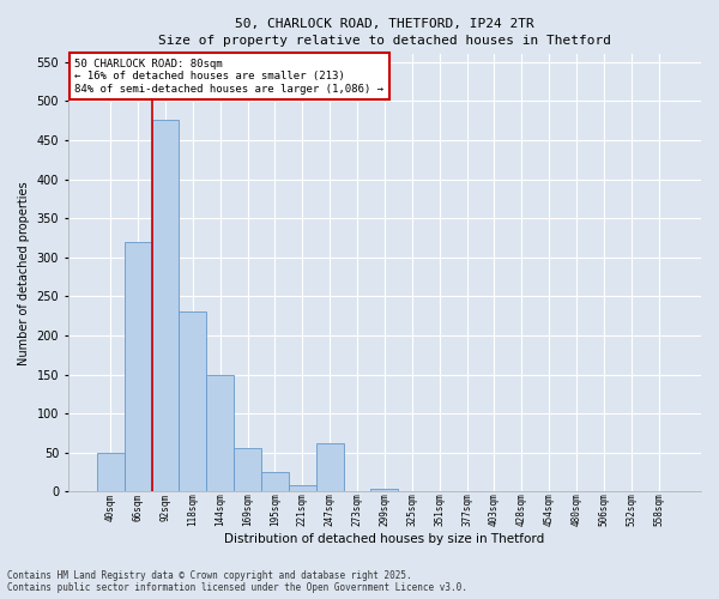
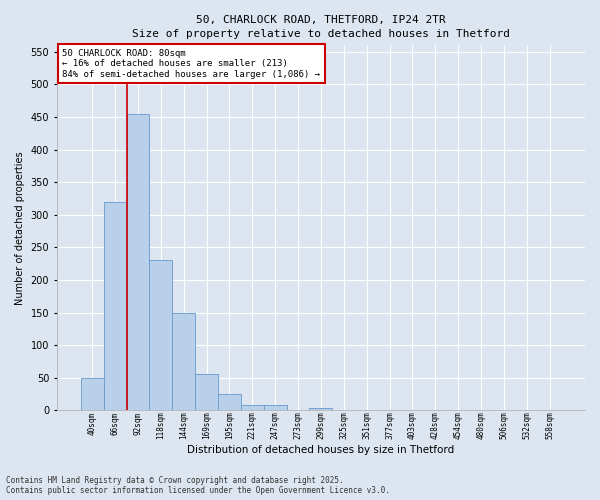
92sqm: 476 -> 455
247sqm: 62 -> 8
